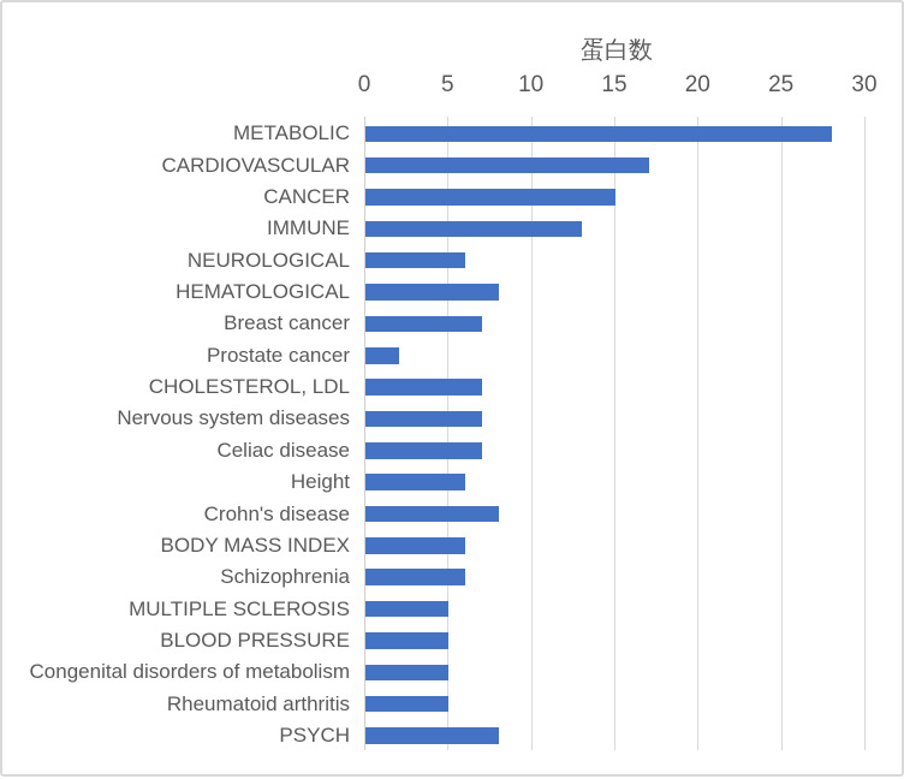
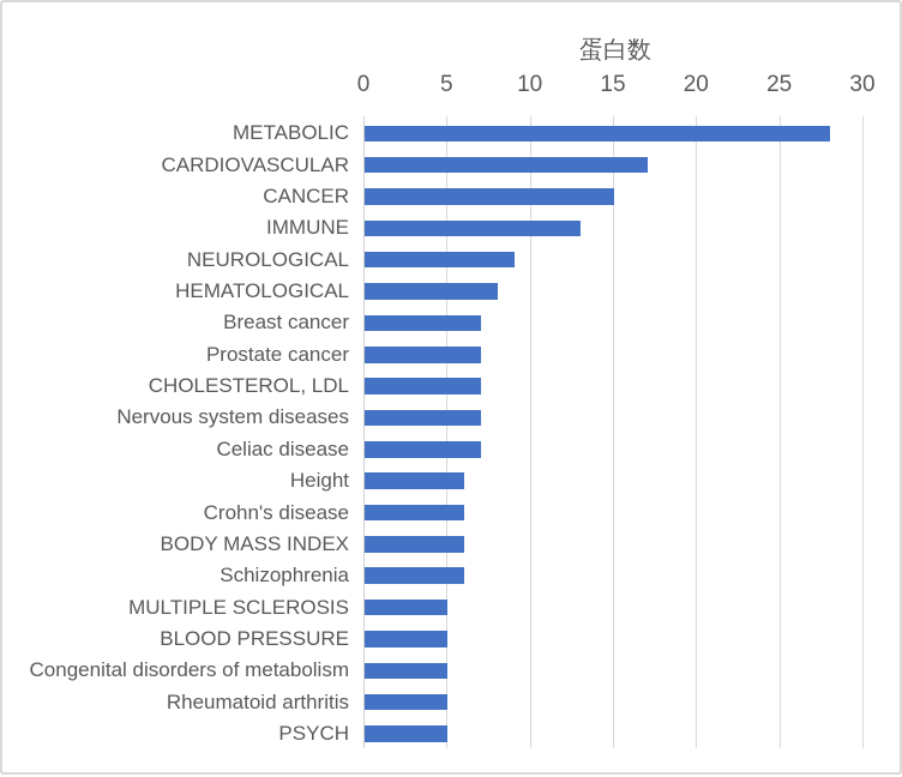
NEUROLOGICAL: 6 -> 9
Prostate cancer: 2 -> 7
Crohn's disease: 8 -> 6
PSYCH: 8 -> 5
